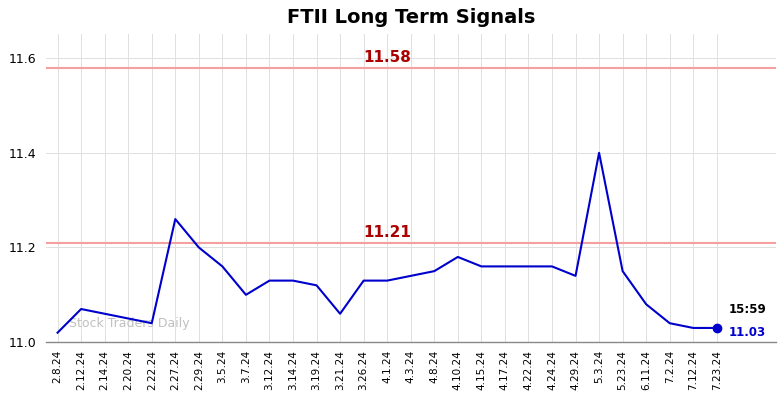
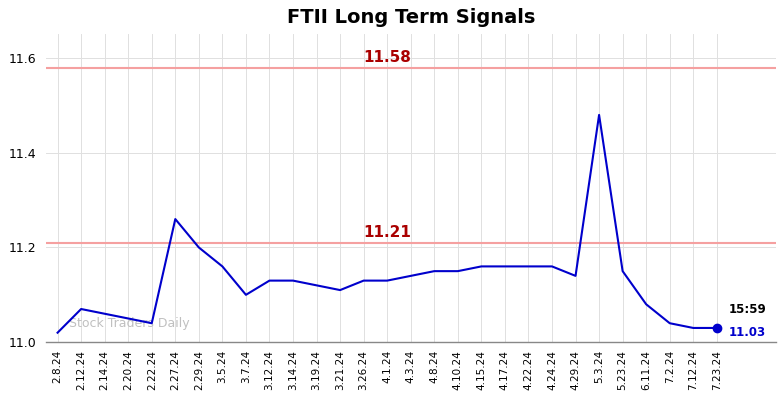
3.21.24: 11.06 -> 11.11
4.10.24: 11.18 -> 11.15
5.3.24: 11.40 -> 11.48
